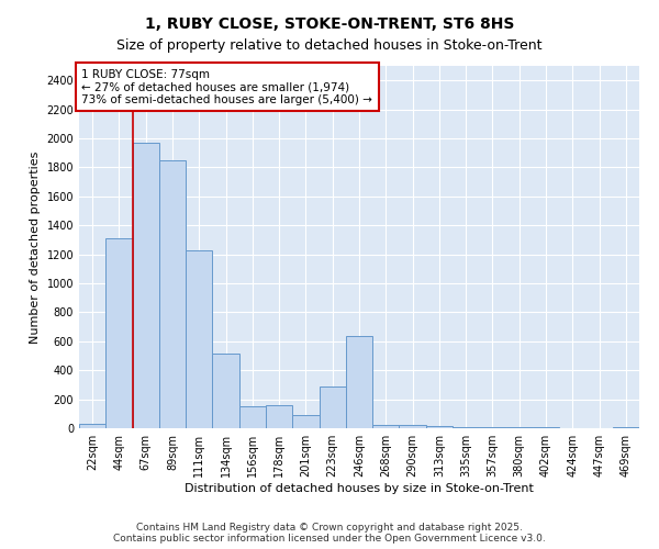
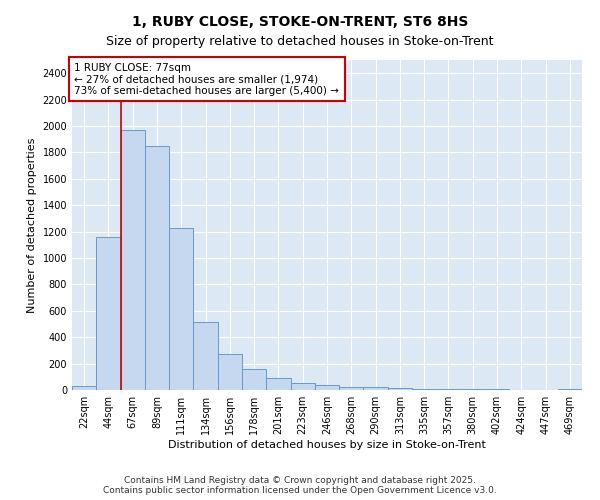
44sqm: 1310 -> 1160
156sqm: 150 -> 280
223sqm: 290 -> 50
246sqm: 640 -> 40
